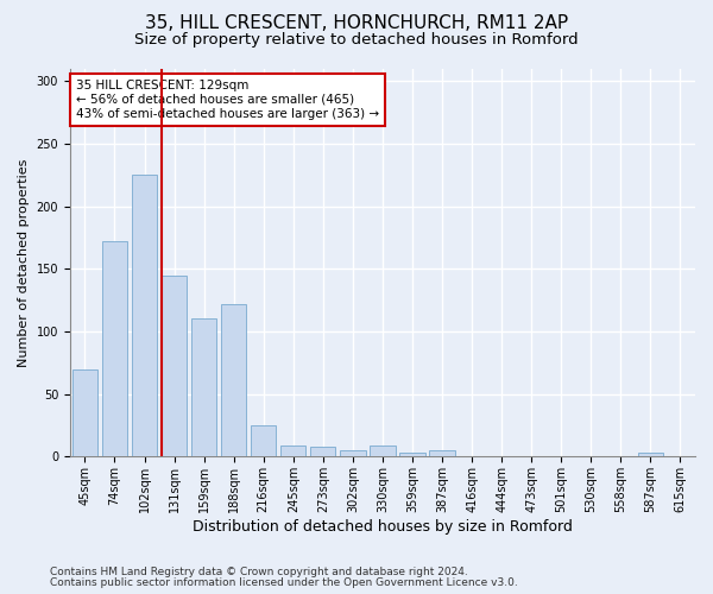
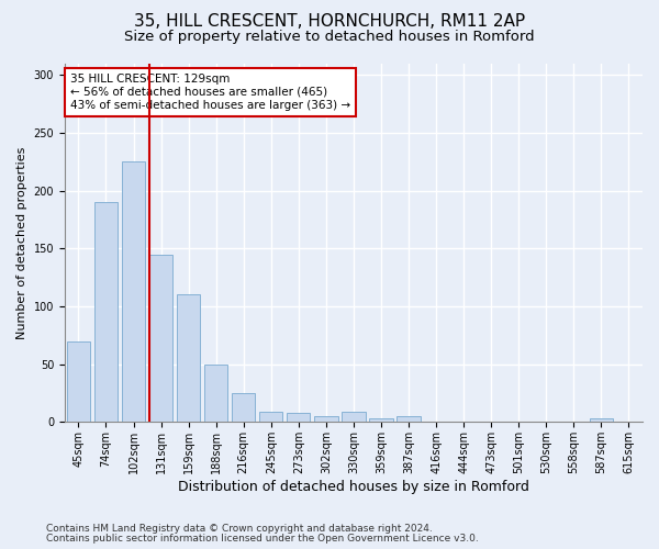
74sqm: 172 -> 190
188sqm: 122 -> 50
